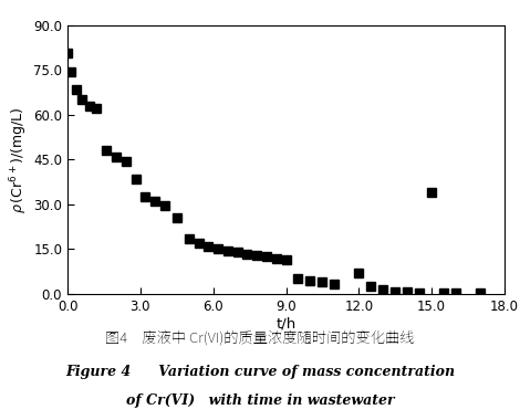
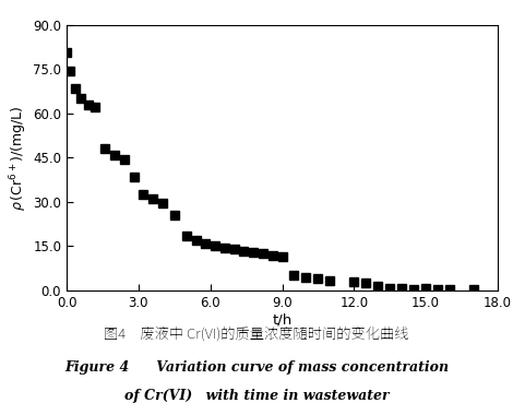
12.0: 7.0 -> 3.0
15.0: 34.0 -> 0.8
